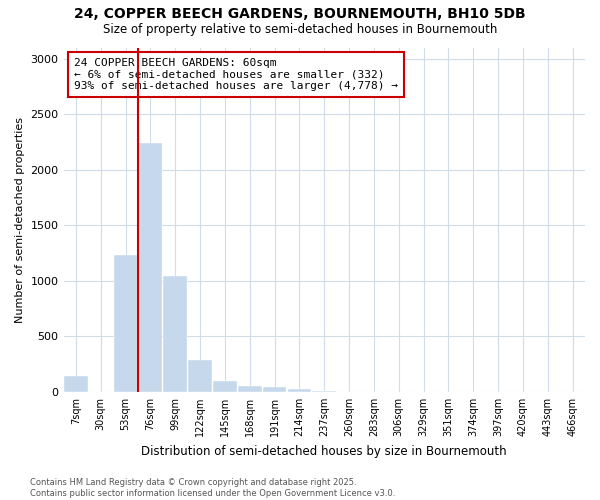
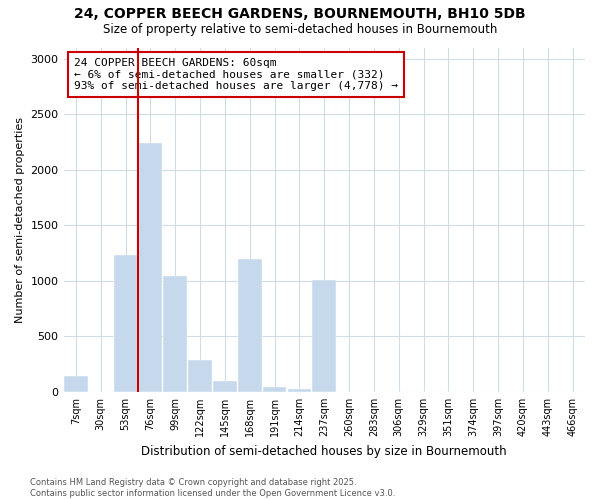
168sqm: 60 -> 1200
237sqm: 0 -> 1010
